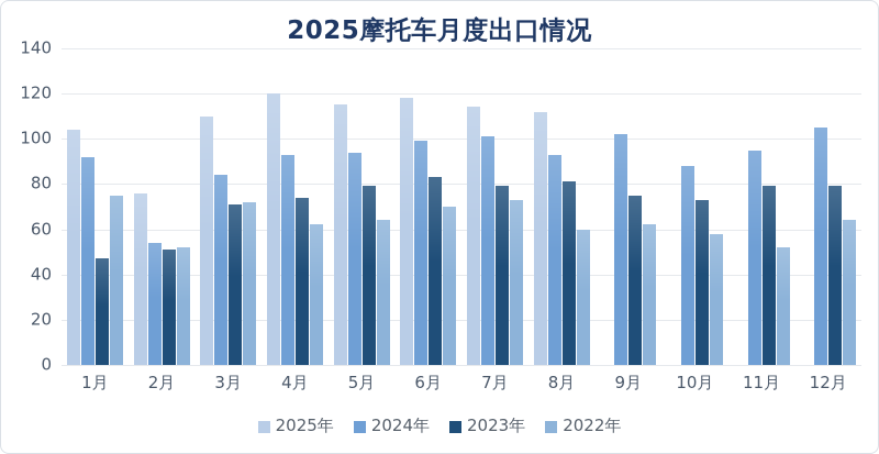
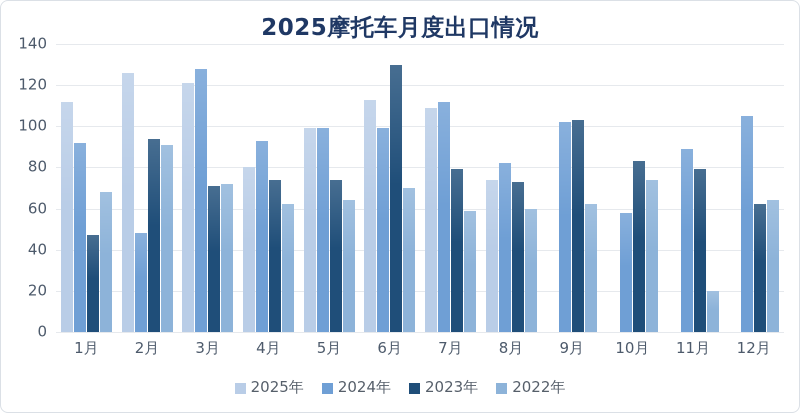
2025年/1月: 104 -> 112
2022年/1月: 75 -> 68
2025年/2月: 76 -> 126
2024年/2月: 54 -> 48
2023年/2月: 51 -> 94
2022年/2月: 52 -> 91
2025年/3月: 110 -> 121
2024年/3月: 84 -> 128
2025年/4月: 120 -> 80
2025年/5月: 115 -> 99
2024年/5月: 94 -> 99
2023年/5月: 79 -> 74
2025年/6月: 118 -> 113
2023年/6月: 83 -> 130
2025年/7月: 114 -> 109
2024年/7月: 101 -> 112
2022年/7月: 73 -> 59
2025年/8月: 112 -> 74
2024年/8月: 93 -> 82
2023年/8月: 81 -> 73
2023年/9月: 75 -> 103
2024年/10月: 88 -> 58
2023年/10月: 73 -> 83
2022年/10月: 58 -> 74
2024年/11月: 95 -> 89
2022年/11月: 52 -> 20
2023年/12月: 79 -> 62
